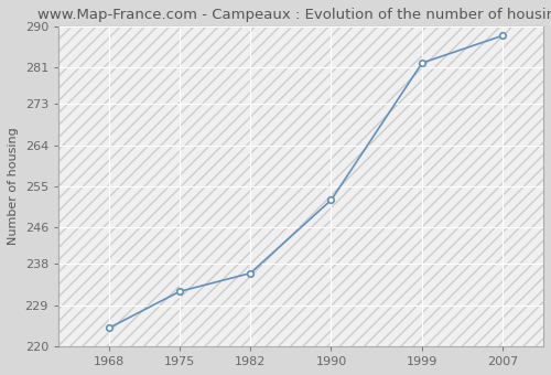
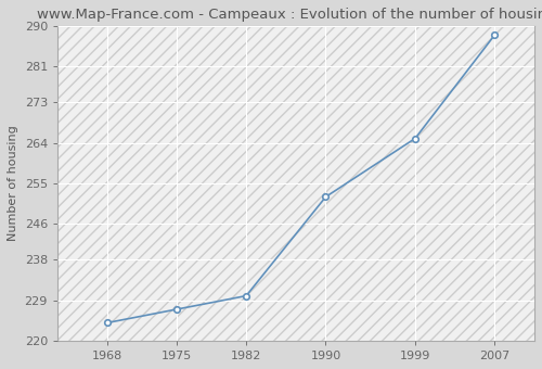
1975: 232 -> 227
1982: 236 -> 230
1999: 282 -> 265
